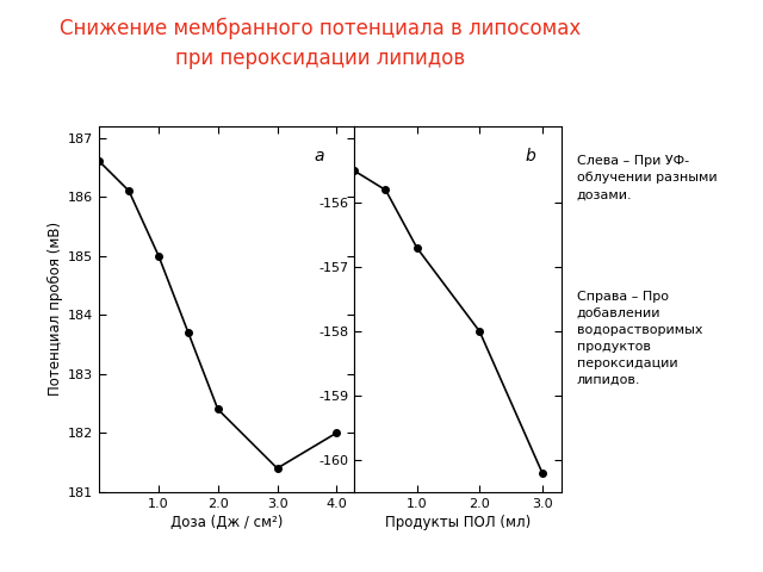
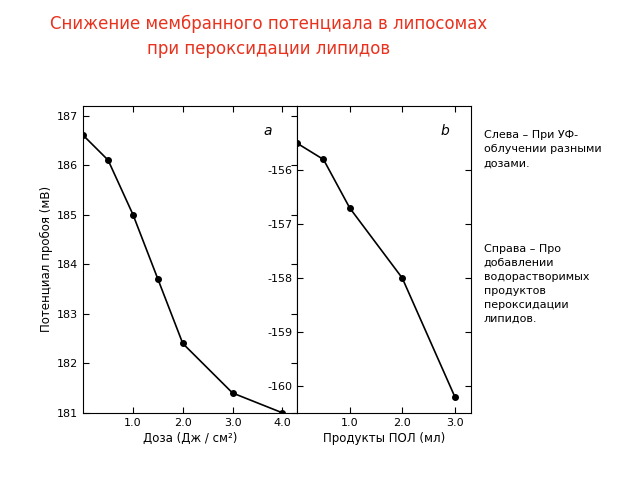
4.0: 182.0 -> 181.0
